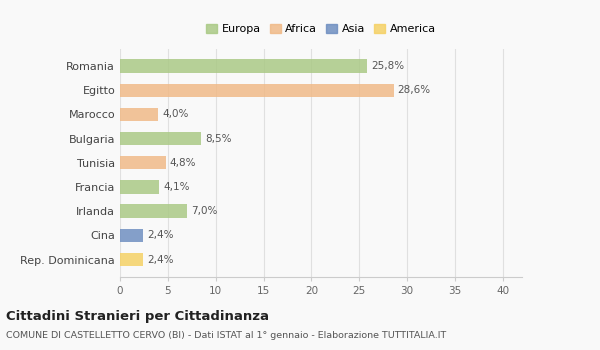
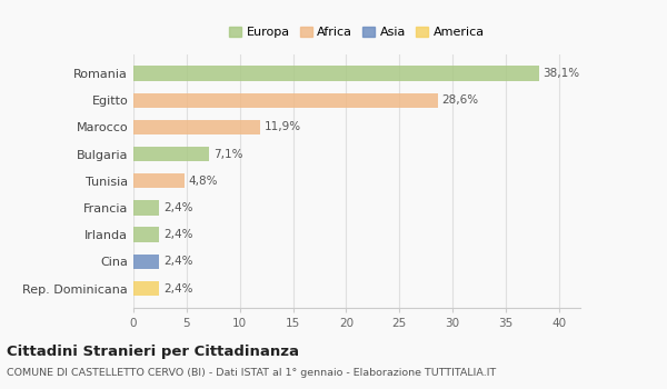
Romania: 25,8% -> 38,1%
Marocco: 4,0% -> 11,9%
Bulgaria: 8,5% -> 7,1%
Francia: 4,1% -> 2,4%
Irlanda: 7,0% -> 2,4%
